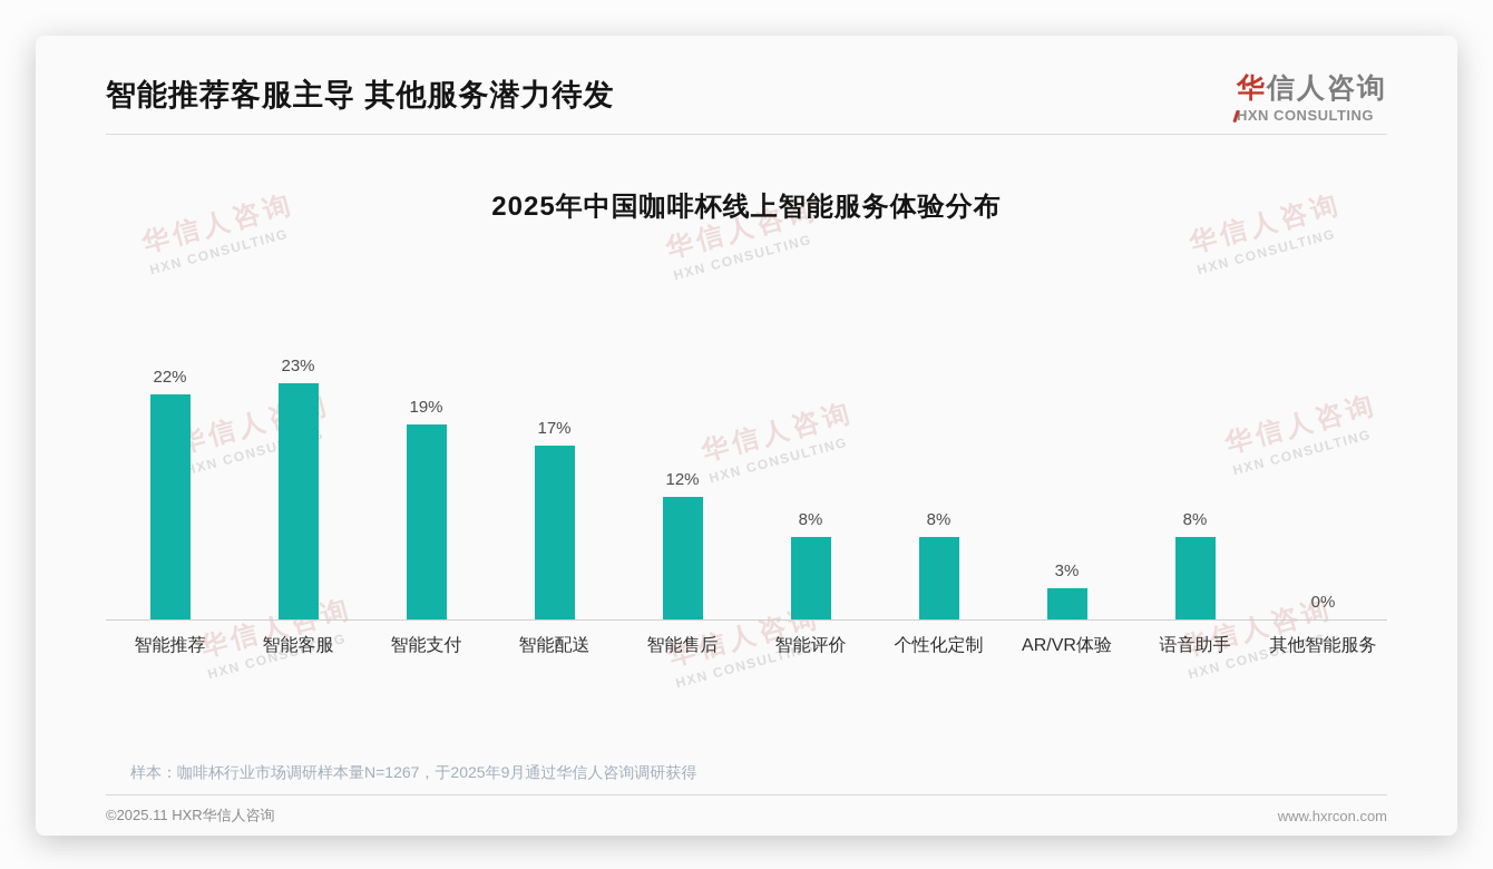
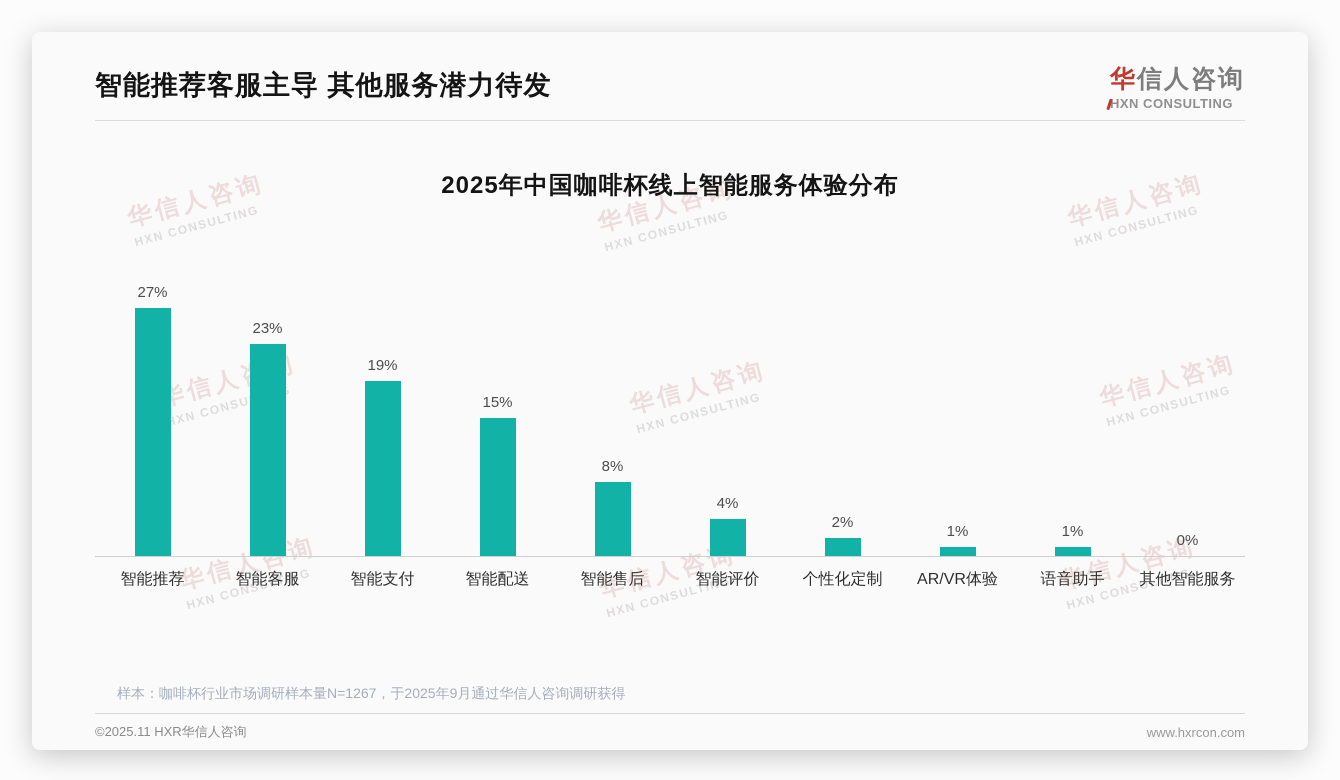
智能推荐: 22% -> 27%
智能配送: 17% -> 15%
智能售后: 12% -> 8%
智能评价: 8% -> 4%
个性化定制: 8% -> 2%
AR/VR体验: 3% -> 1%
语音助手: 8% -> 1%
